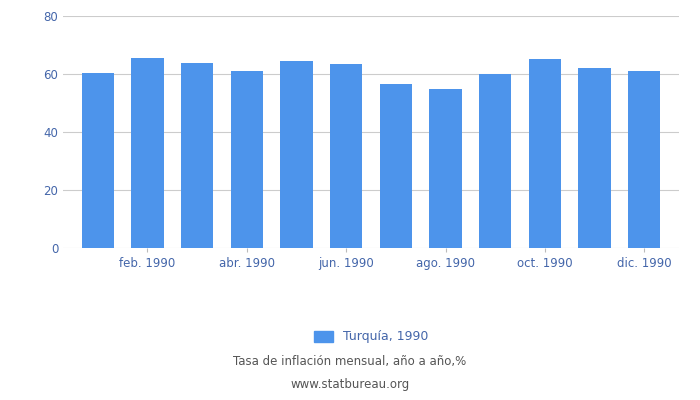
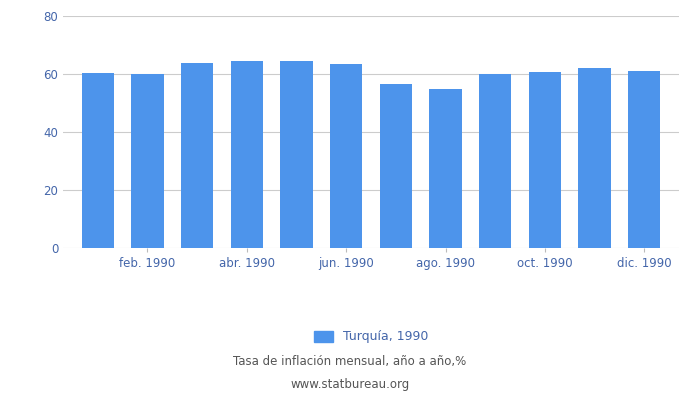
feb. 1990: 65.5 -> 60.0
abr. 1990: 61.0 -> 64.4
oct. 1990: 65.0 -> 60.6
